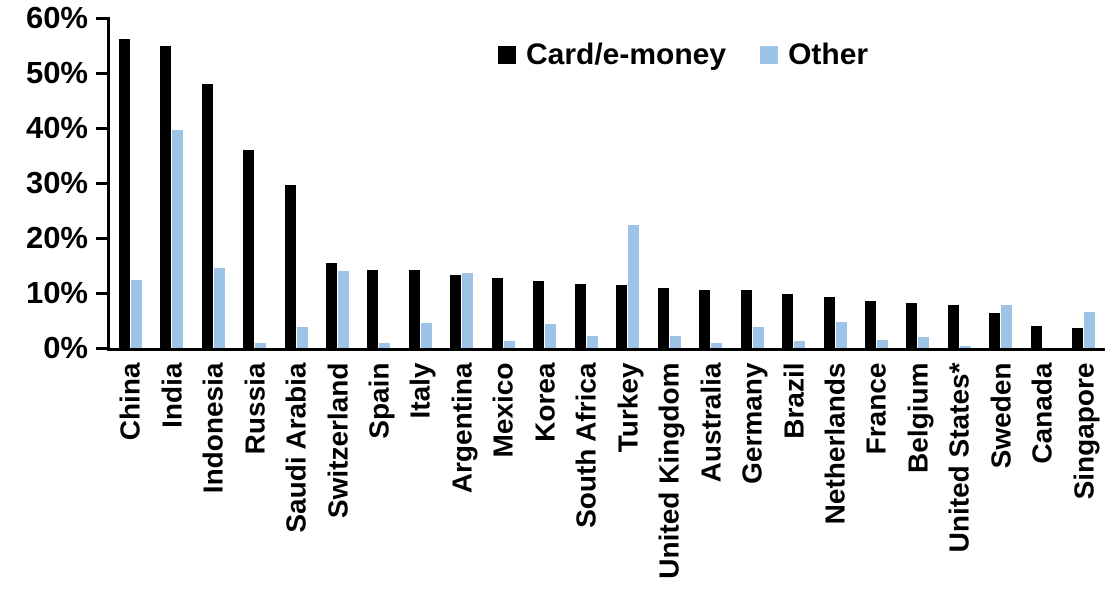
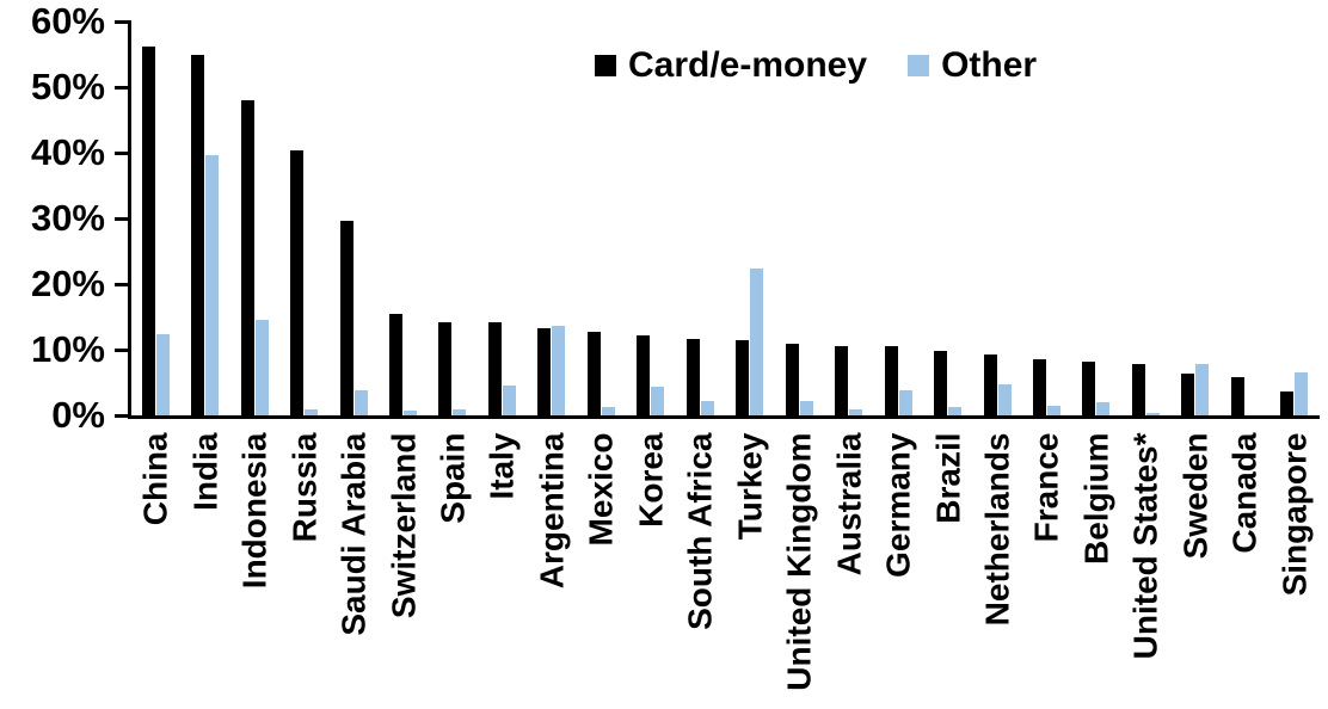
Card/e-money/Russia: 36% -> 40%
Other/Switzerland: 14% -> 1%
Card/e-money/Canada: 4% -> 6%
